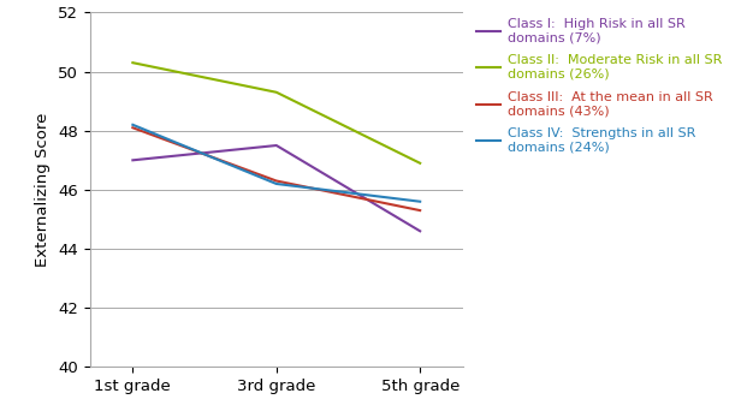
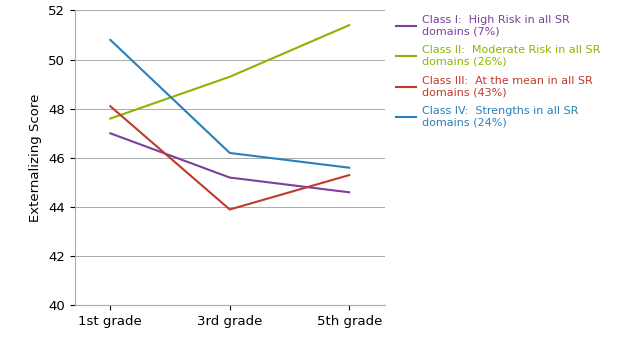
Class II: Moderate Risk in all SR domains (26%)/1st grade: 50.3 -> 47.6
Class IV: Strengths in all SR domains (24%)/1st grade: 48.2 -> 50.8
Class I: High Risk in all SR domains (7%)/3rd grade: 47.5 -> 45.2
Class III: At the mean in all SR domains (43%)/3rd grade: 46.3 -> 43.9
Class II: Moderate Risk in all SR domains (26%)/5th grade: 46.9 -> 51.4
